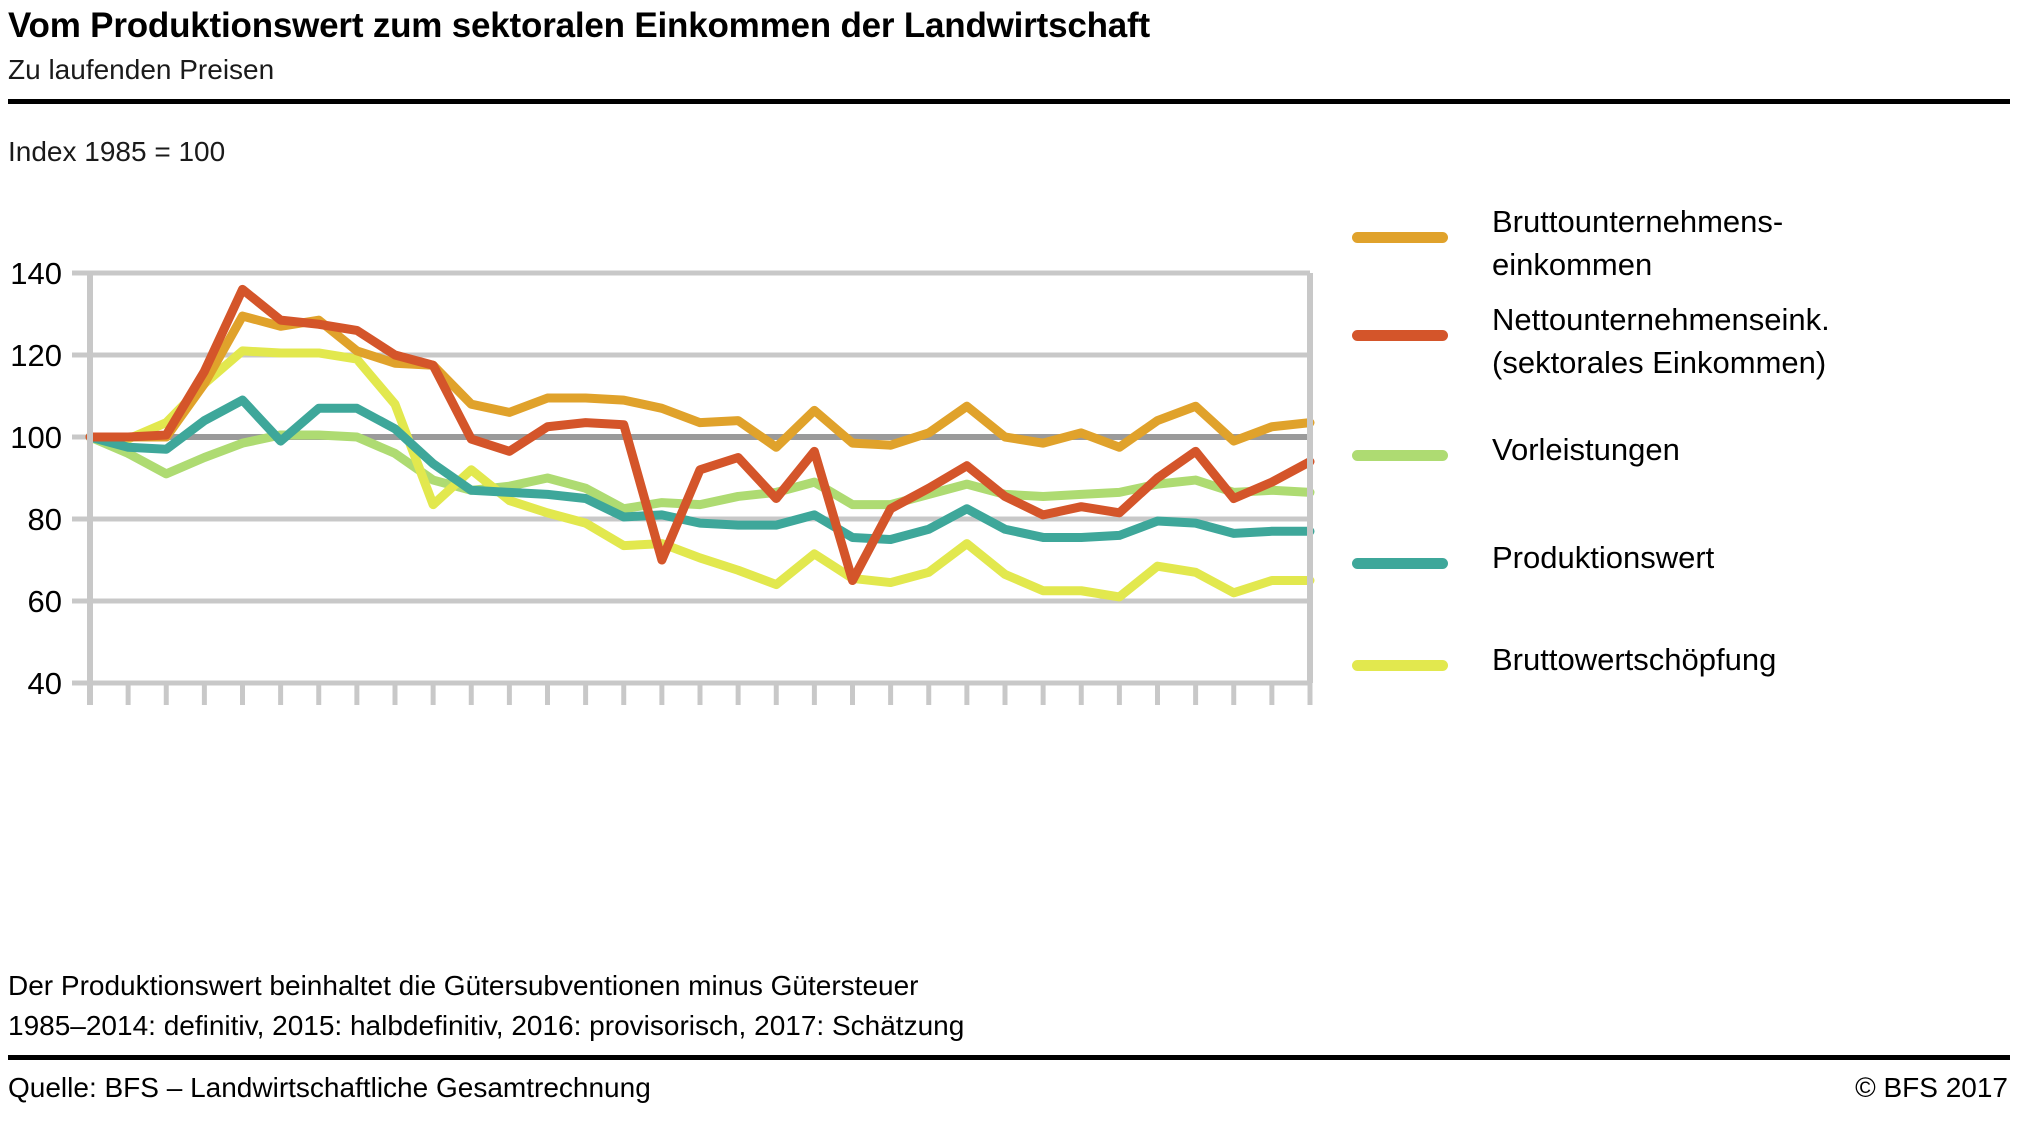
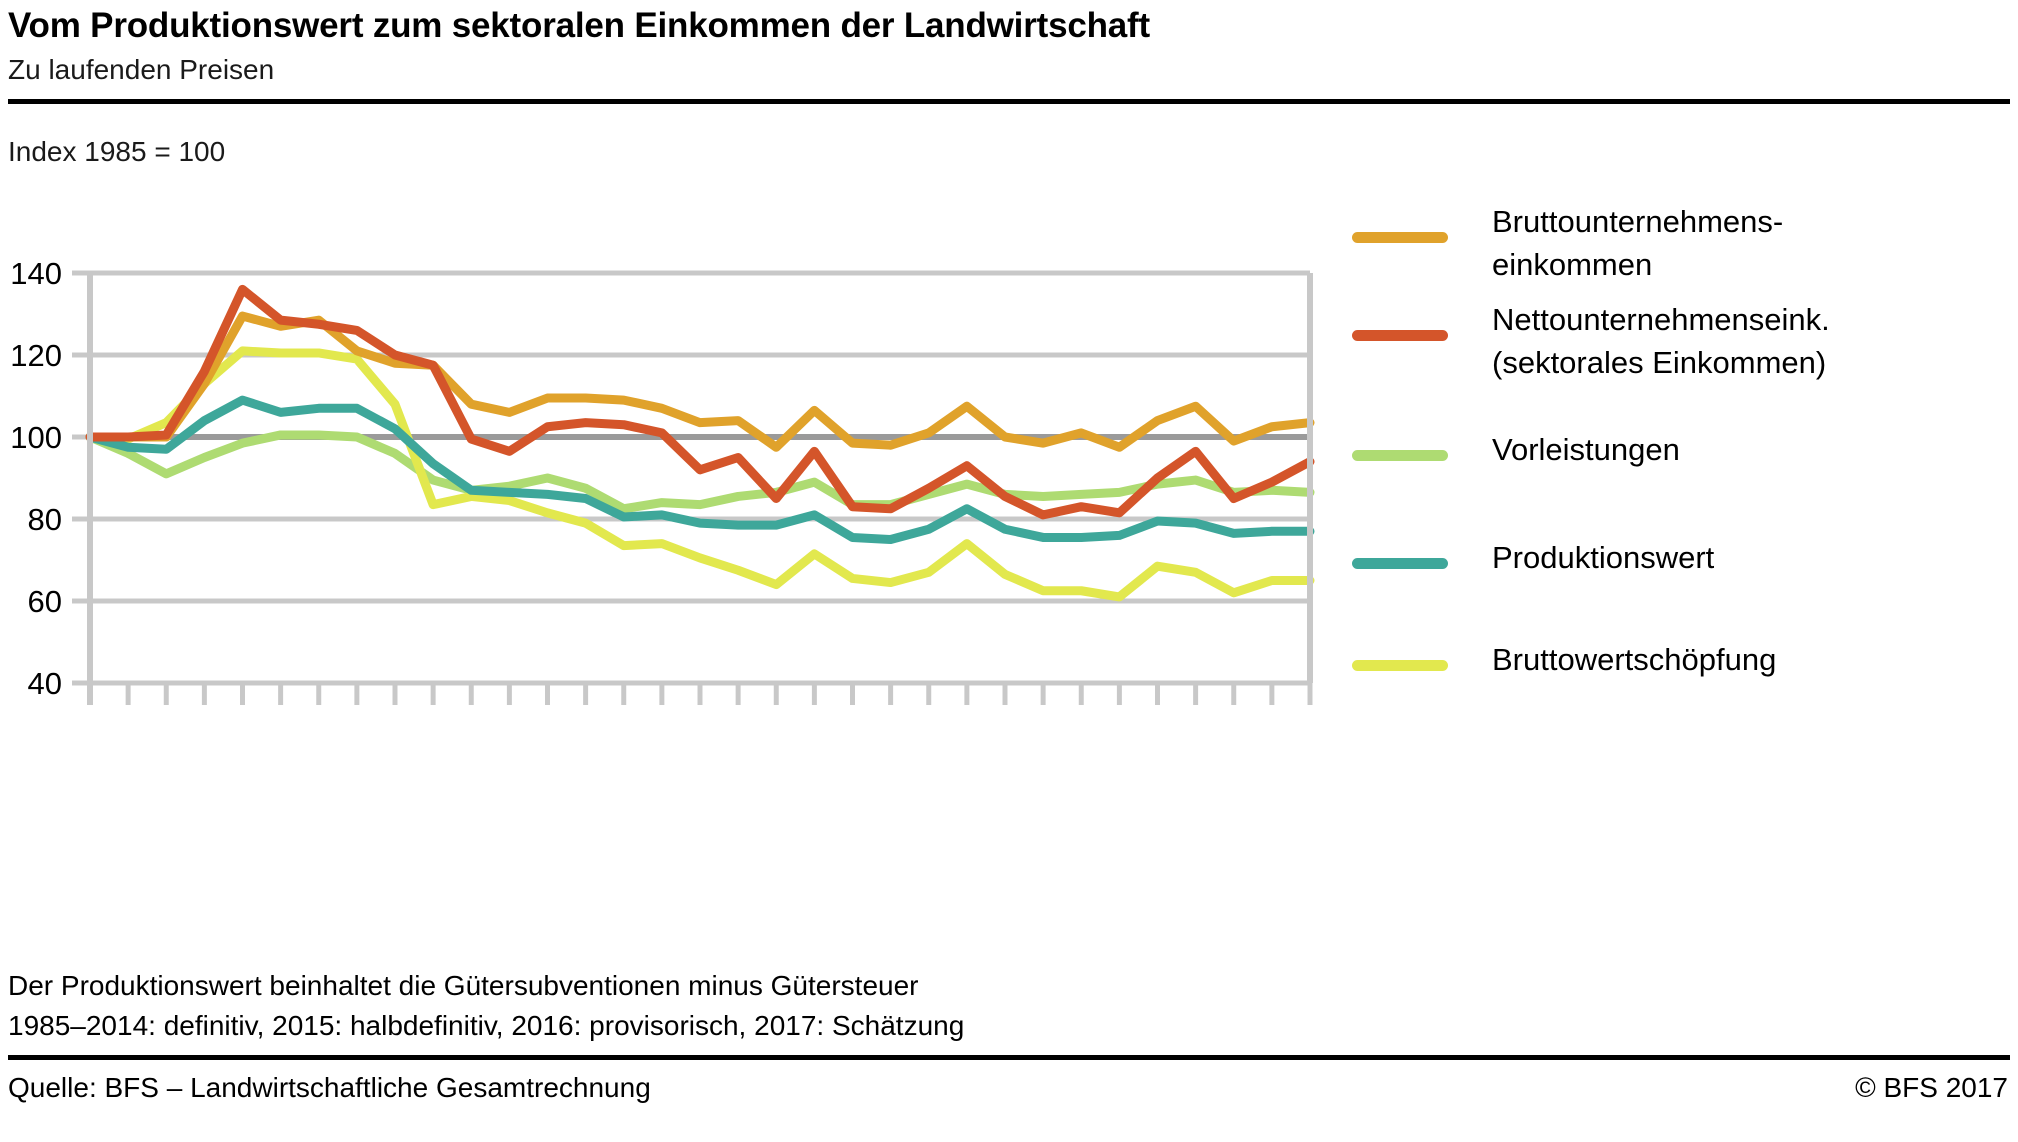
Produktionswert/1990: 99 -> 106
Bruttowertschöpfung/1995: 92 -> 86
Nettounternehmenseink. (sektorales Einkommen)/2000: 70 -> 101
Nettounternehmenseink. (sektorales Einkommen)/2005: 65 -> 83
